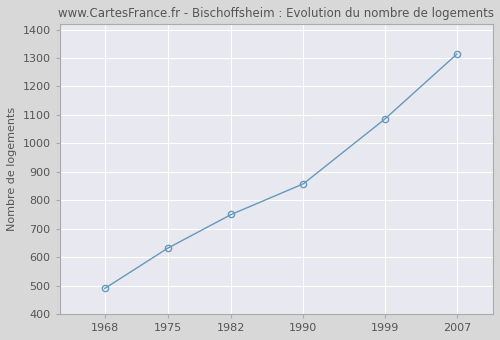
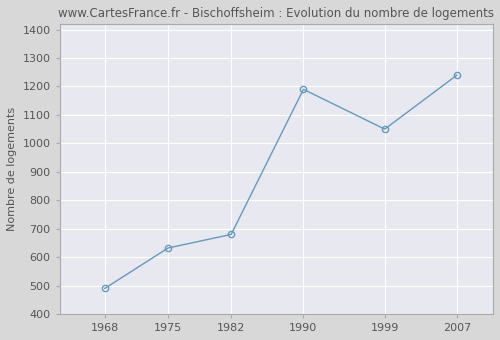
1982: 750 -> 680
1990: 858 -> 1190
1999: 1085 -> 1050
2007: 1314 -> 1240
